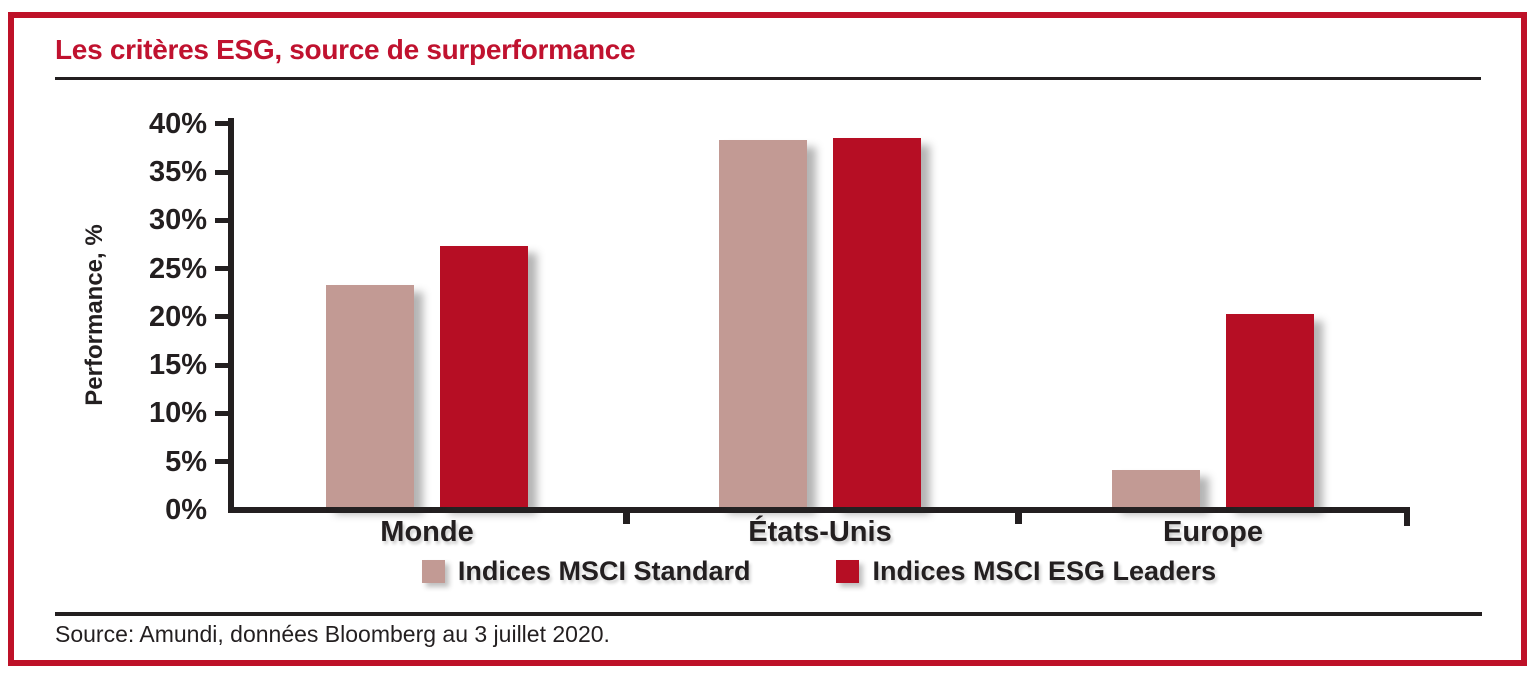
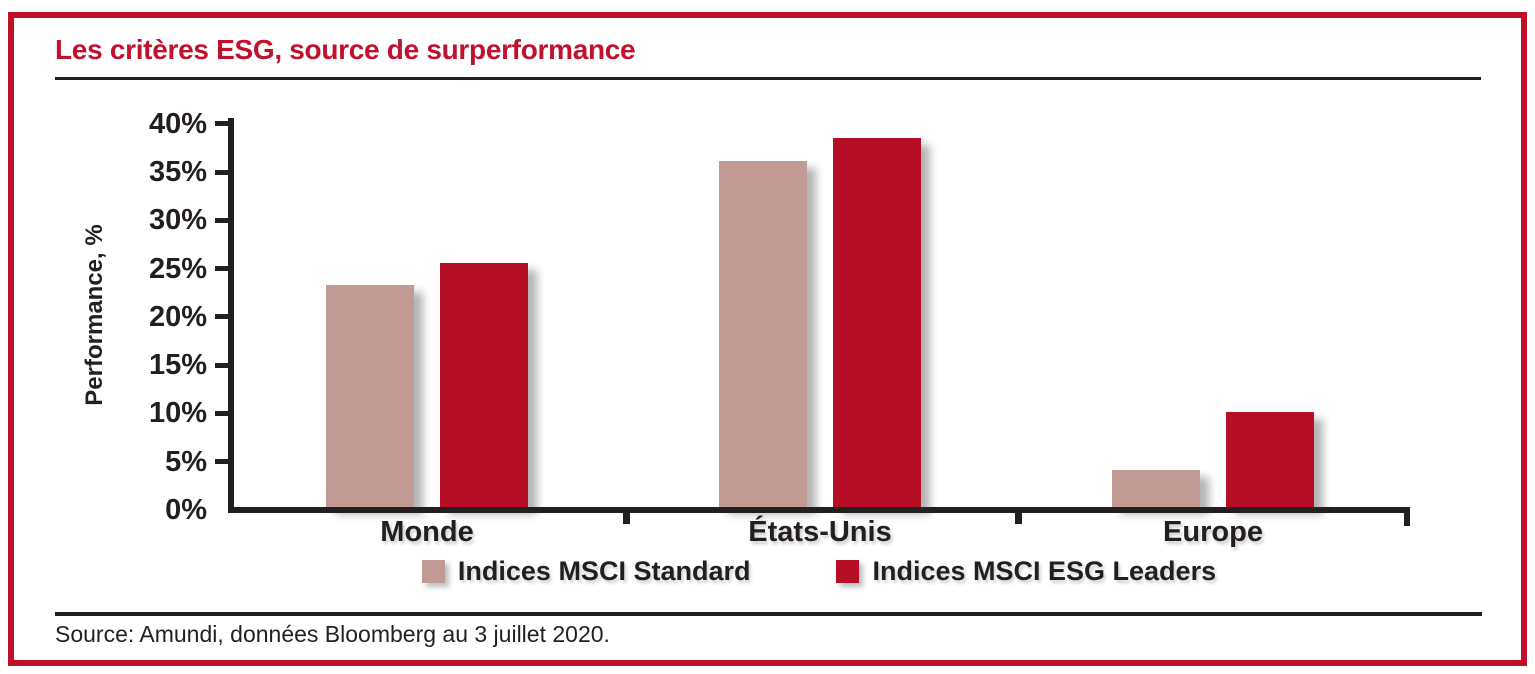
Indices MSCI ESG Leaders/Monde: 27% -> 25%
Indices MSCI Standard/États-Unis: 38% -> 36%
Indices MSCI ESG Leaders/Europe: 20% -> 10%
